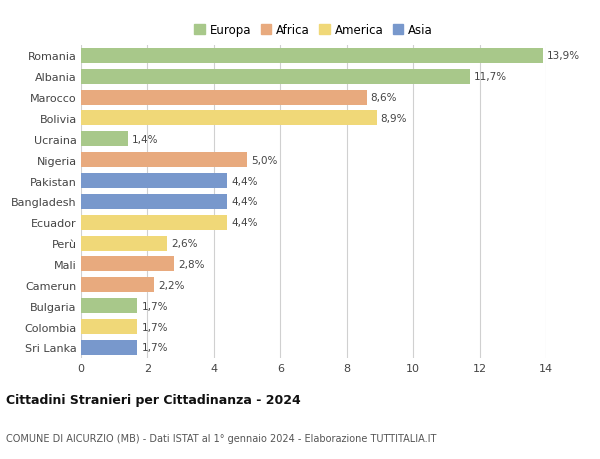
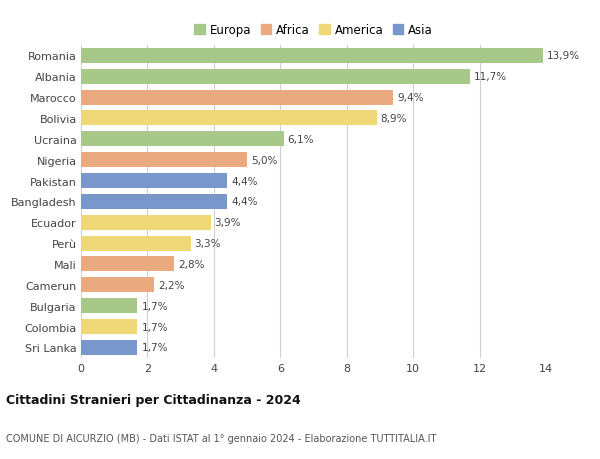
Marocco: 8,6% -> 9,4%
Ucraina: 1,4% -> 6,1%
Ecuador: 4,4% -> 3,9%
Perù: 2,6% -> 3,3%
